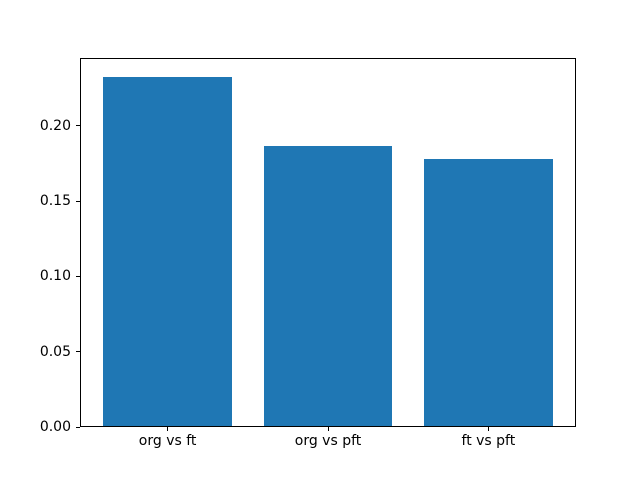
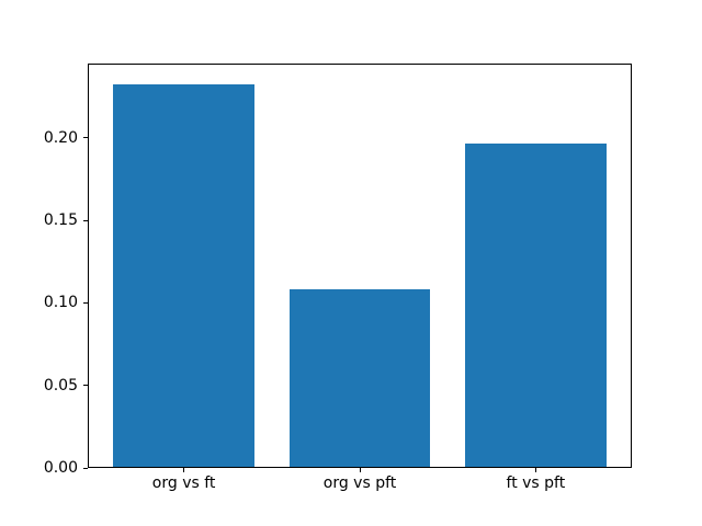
org vs pft: 0.187 -> 0.108
ft vs pft: 0.178 -> 0.197
